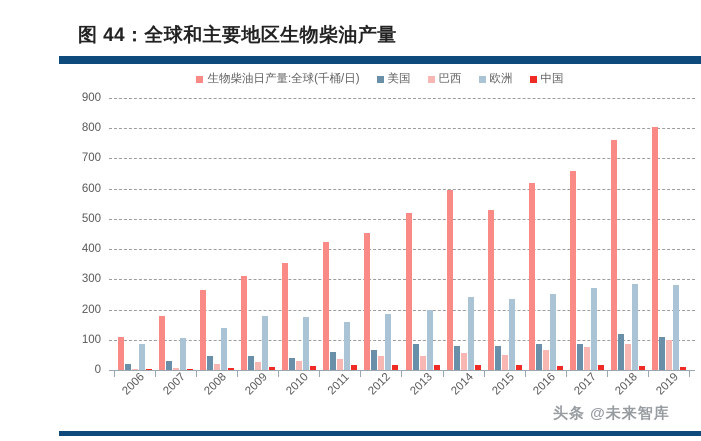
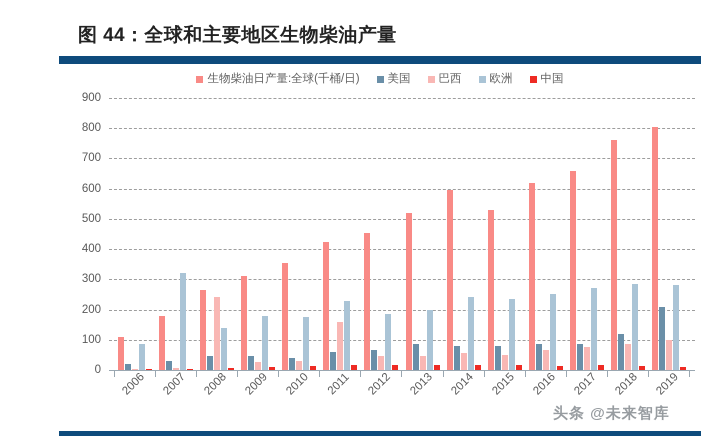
欧洲/2007: 100 -> 320
巴西/2008: 20 -> 240
巴西/2011: 40 -> 160
欧洲/2011: 160 -> 230
美国/2019: 110 -> 210
